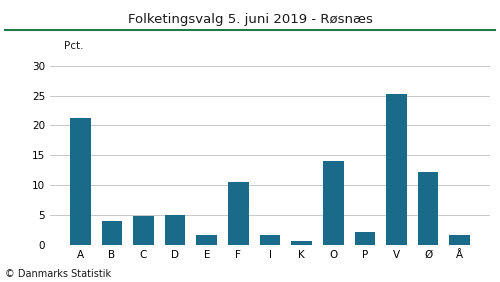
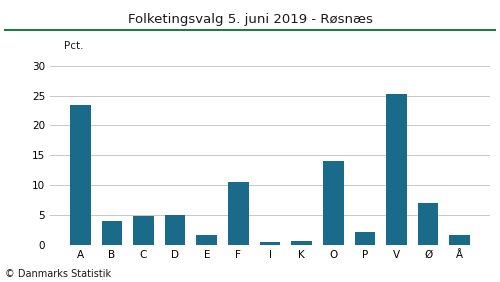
A: 21.2 -> 23.5
I: 1.8 -> 0.5
Ø: 12.2 -> 7.0
